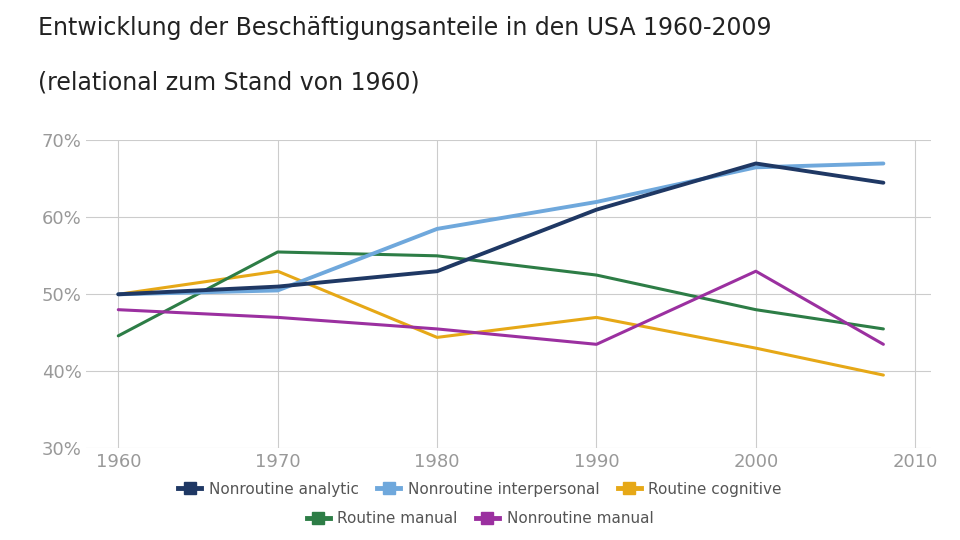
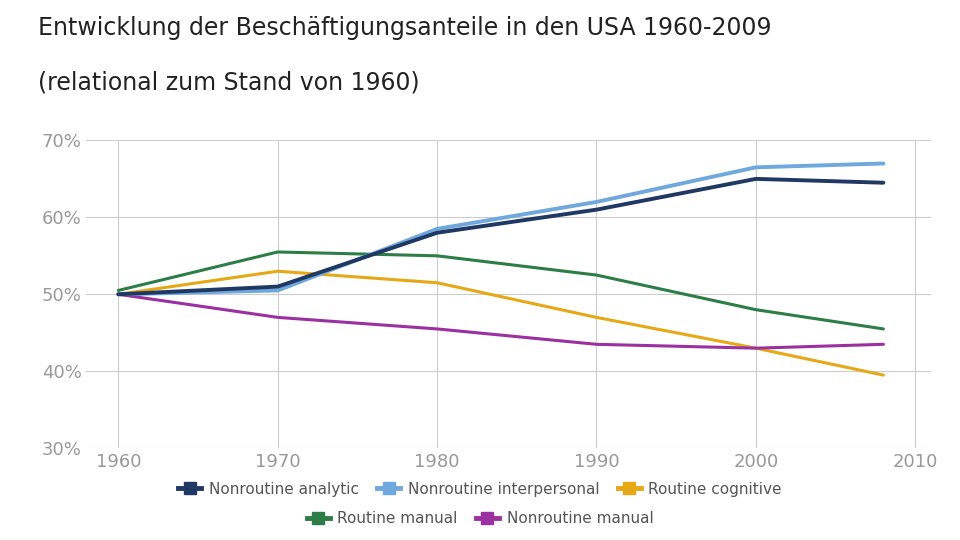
Routine manual/1960: 44.6% -> 50.5%
Nonroutine manual/1960: 48.0% -> 50.0%
Nonroutine analytic/1980: 53.0% -> 58.0%
Routine cognitive/1980: 44.4% -> 51.5%
Nonroutine analytic/2000: 67.0% -> 65.0%
Nonroutine manual/2000: 53.0% -> 43.0%
